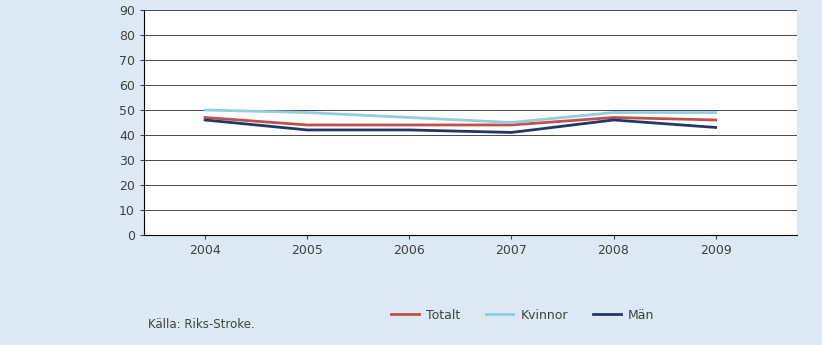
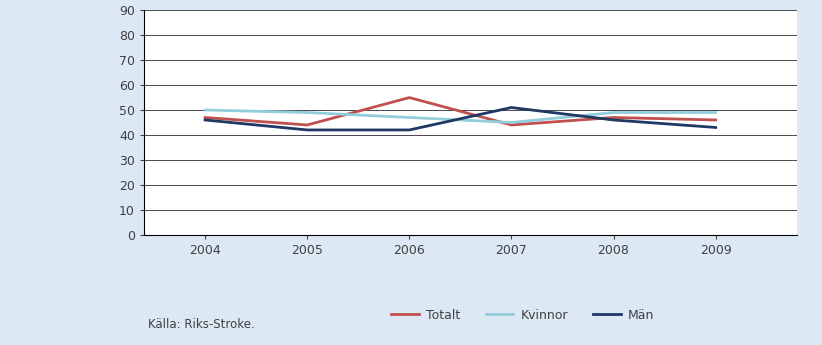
Totalt/2006: 44 -> 55
Män/2007: 41 -> 51
